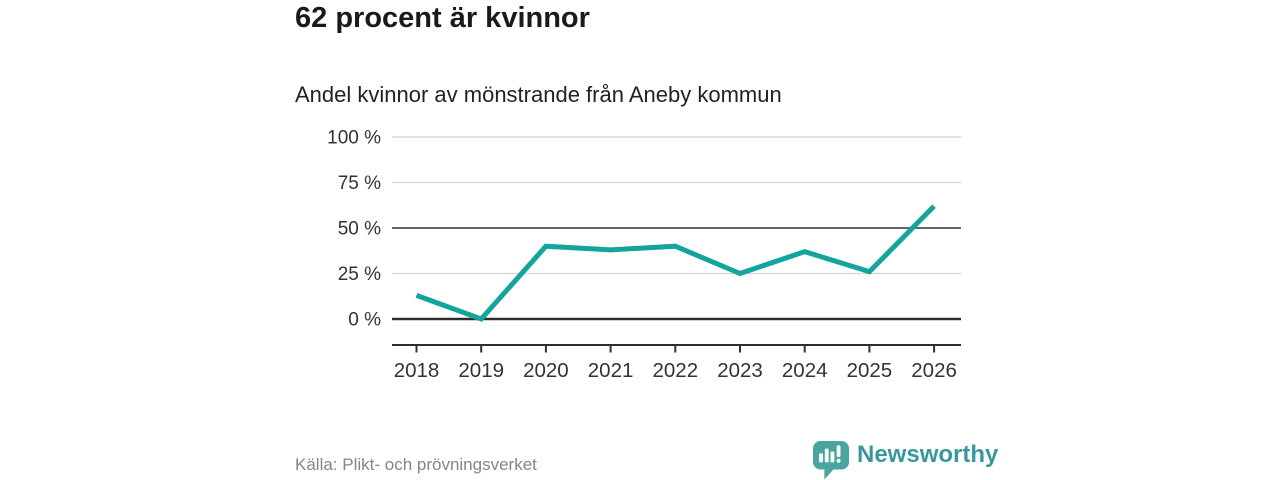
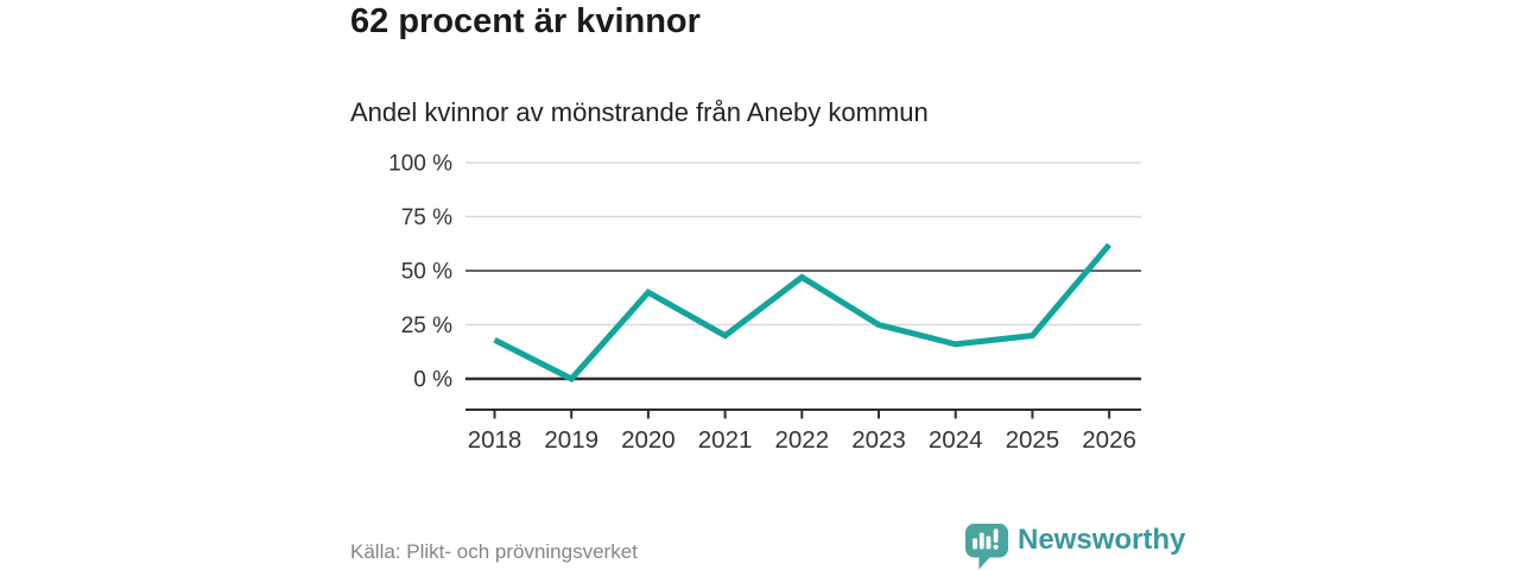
2018: 13% -> 18%
2021: 38% -> 20%
2022: 40% -> 47%
2024: 37% -> 16%
2025: 26% -> 20%
